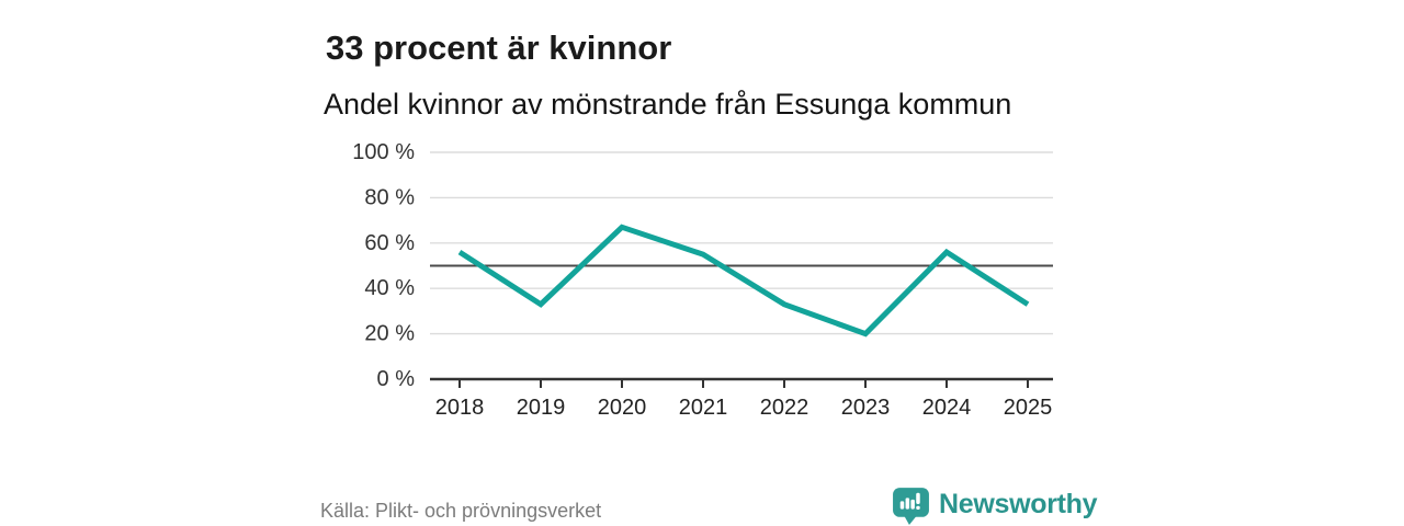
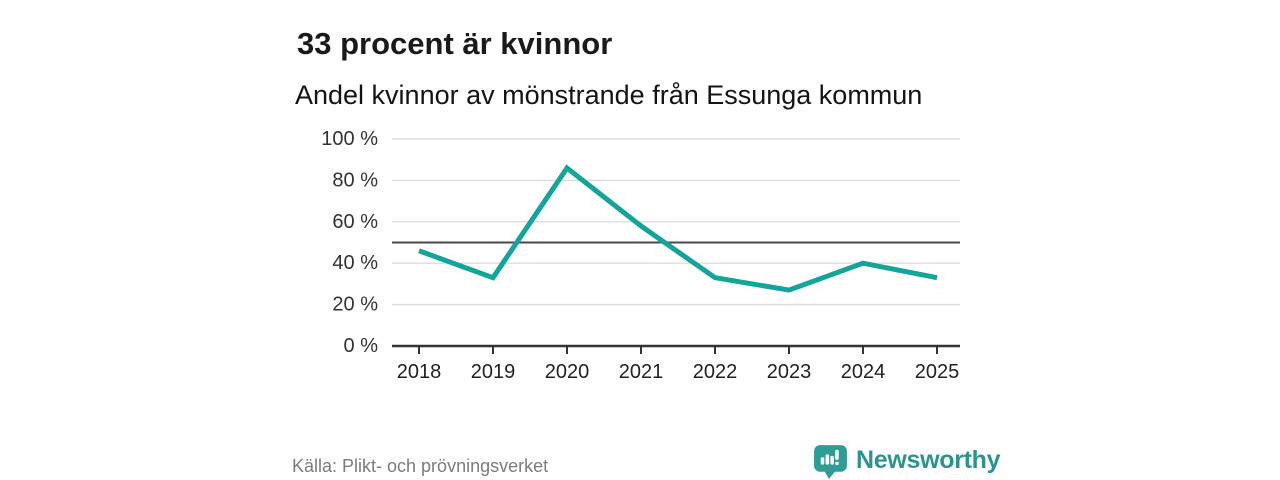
2018: 56% -> 46%
2020: 67% -> 86%
2021: 55% -> 58%
2023: 20% -> 27%
2024: 56% -> 40%
